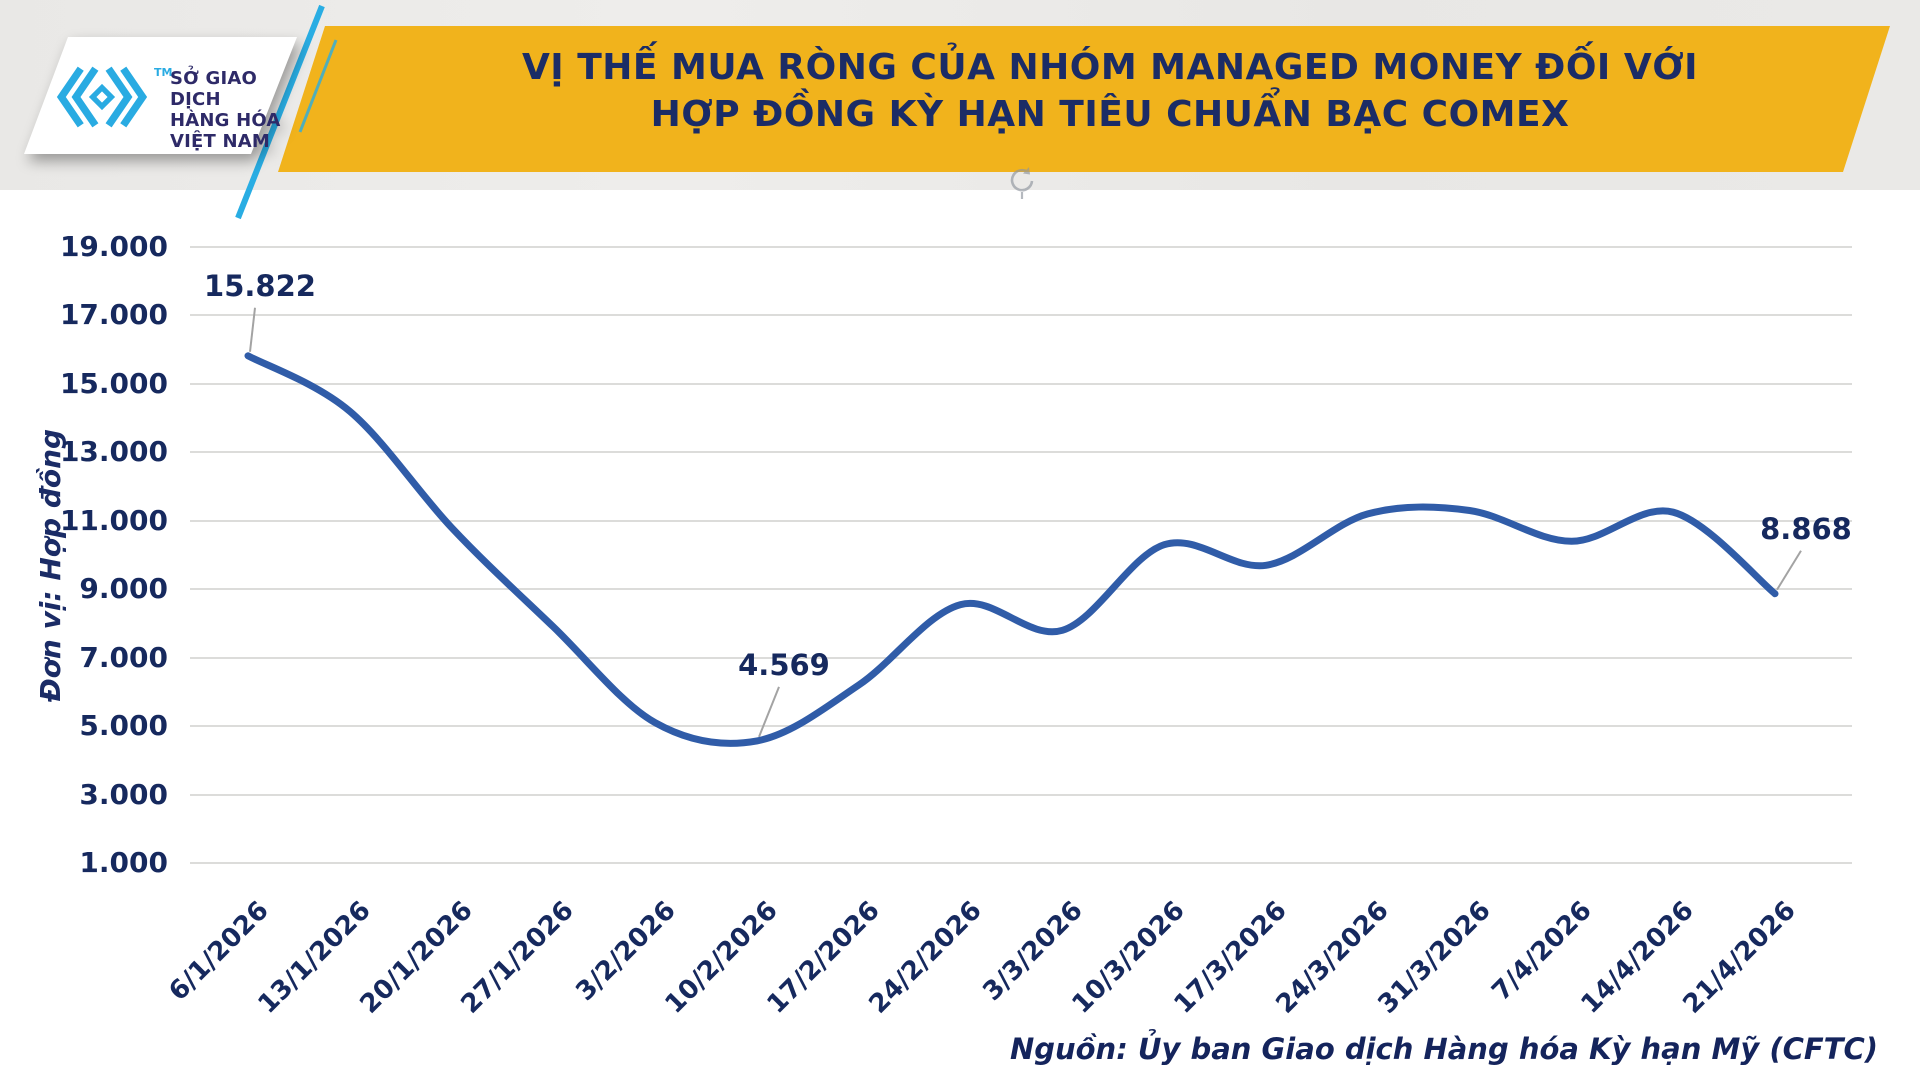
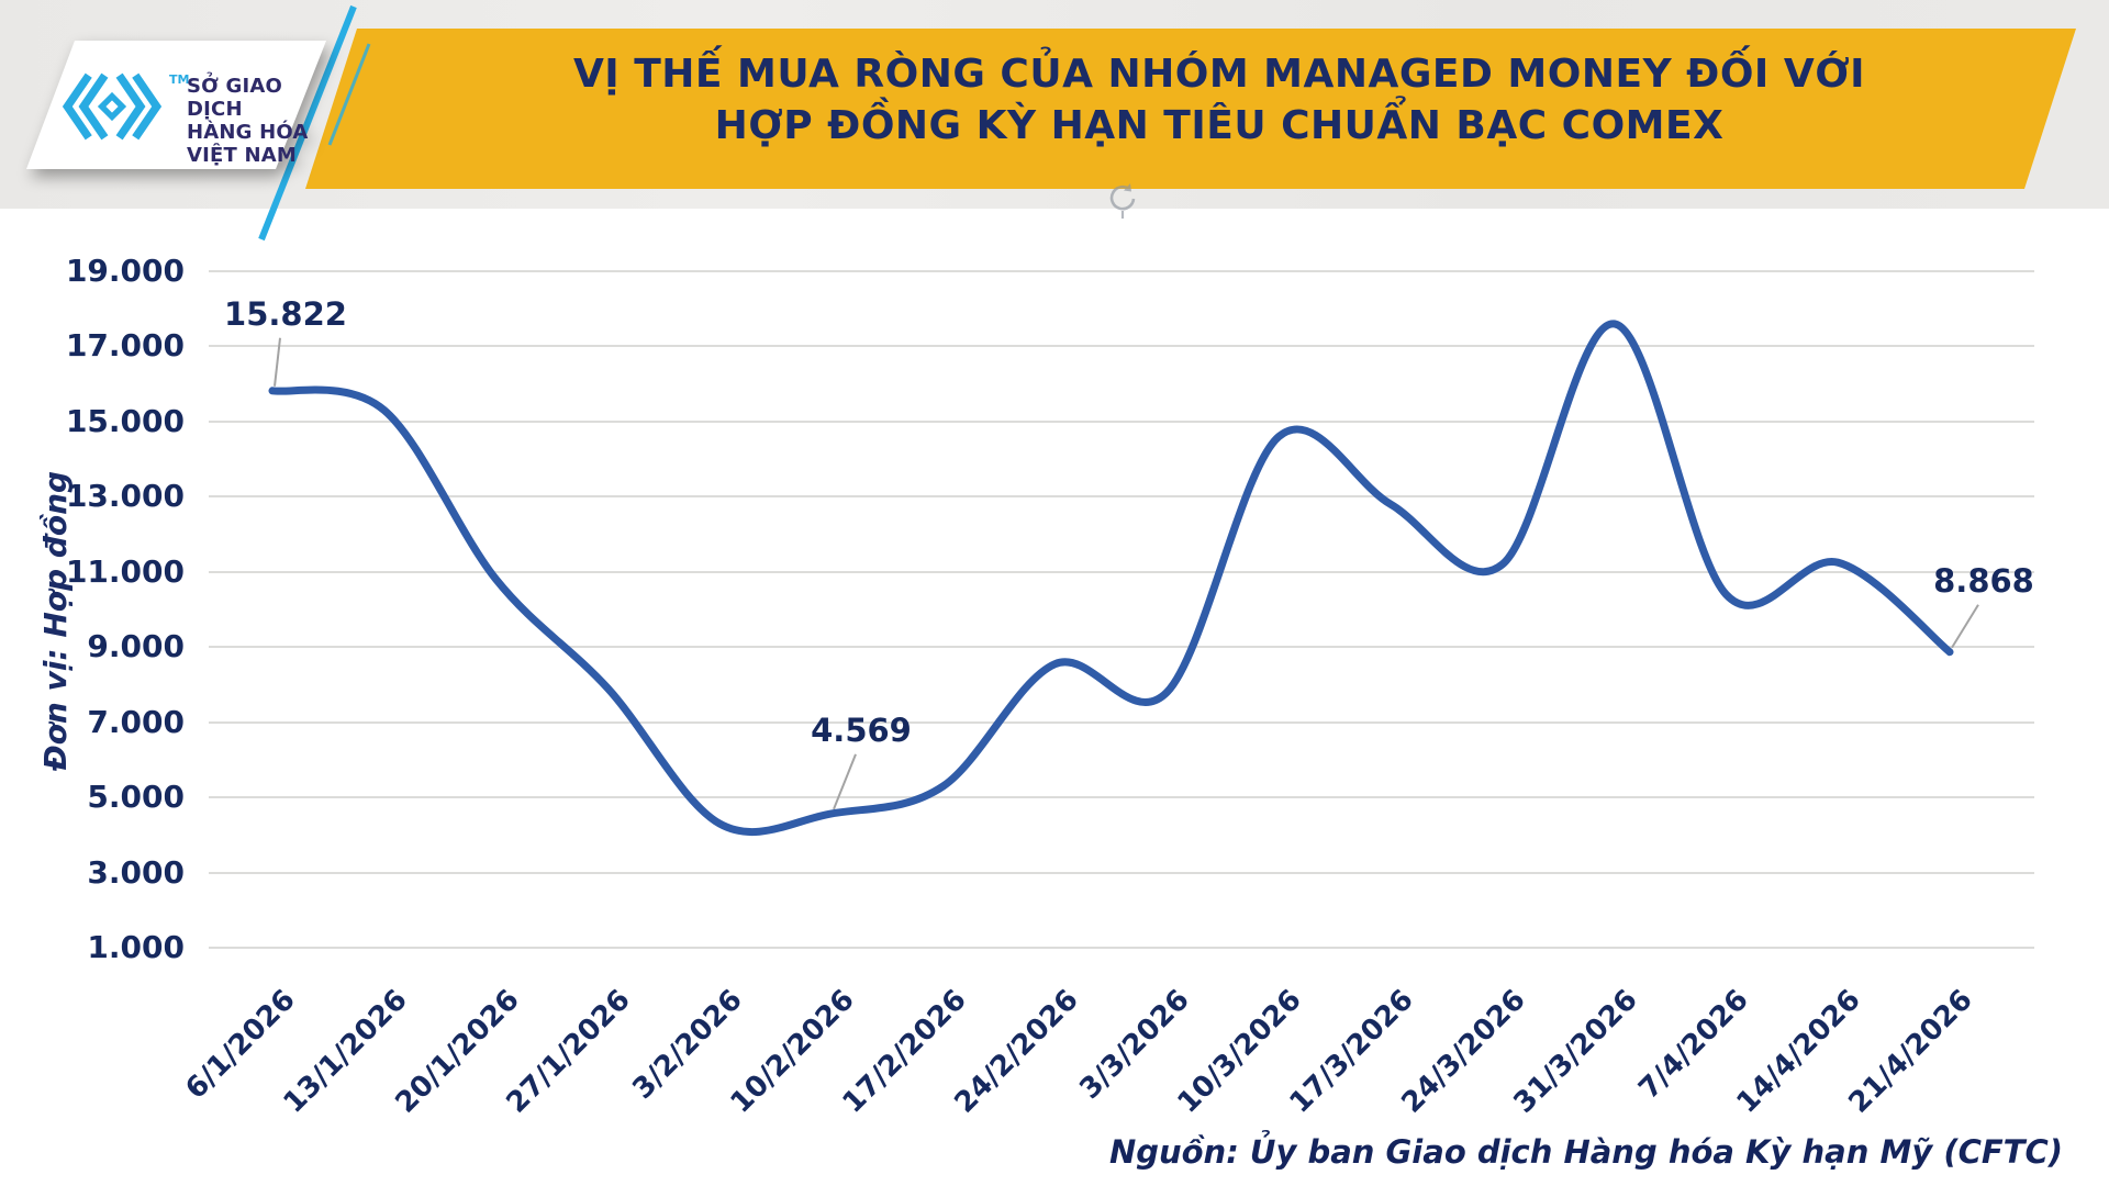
13/1/2026: 14200 -> 15300
3/2/2026: 5100 -> 4300
17/2/2026: 6200 -> 5300
10/3/2026: 10300 -> 14600
17/3/2026: 9700 -> 12800
31/3/2026: 11300 -> 17600
